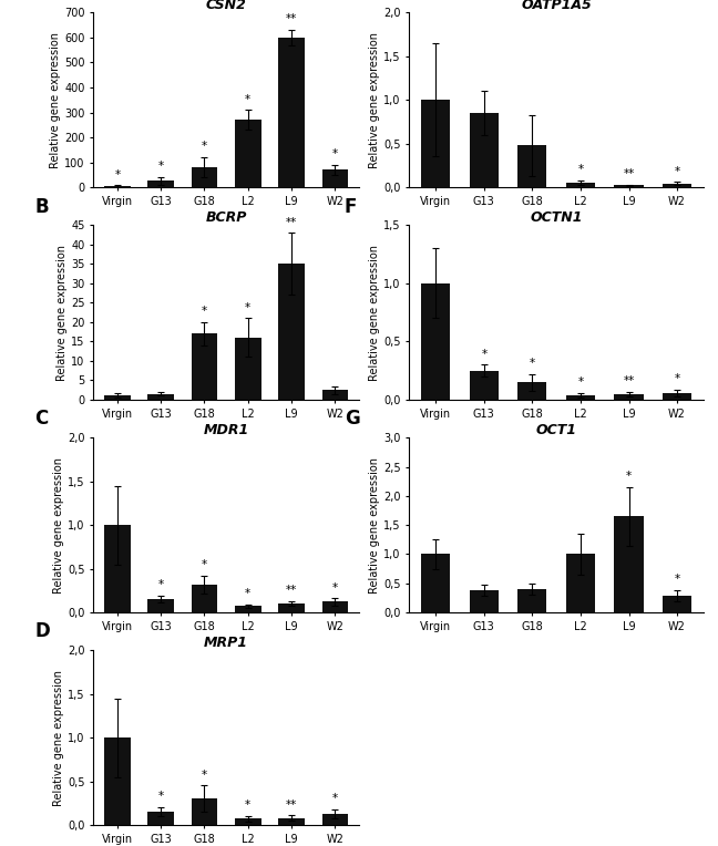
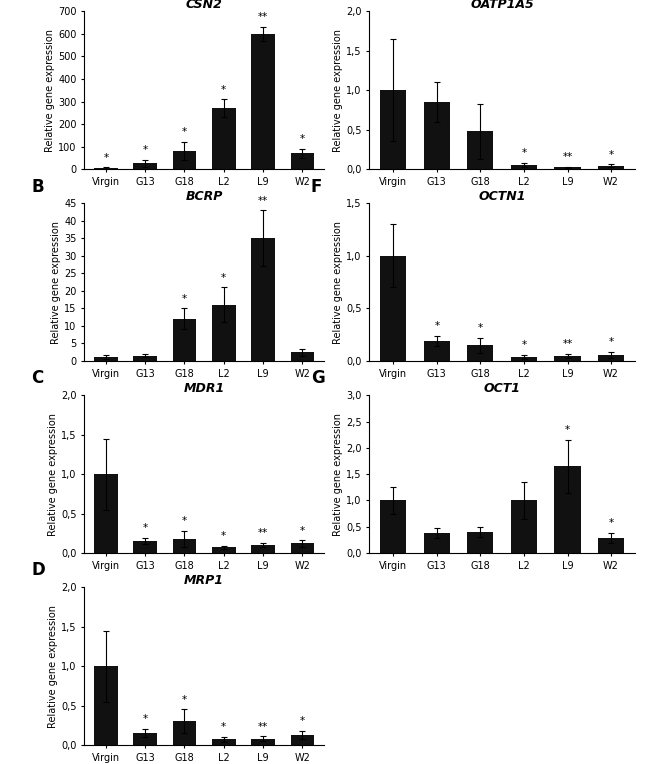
BCRP/G18: 17.0 -> 12.0
OCTN1/G13: 0,25 -> 0,19
MDR1/G18: 0,32 -> 0,18
